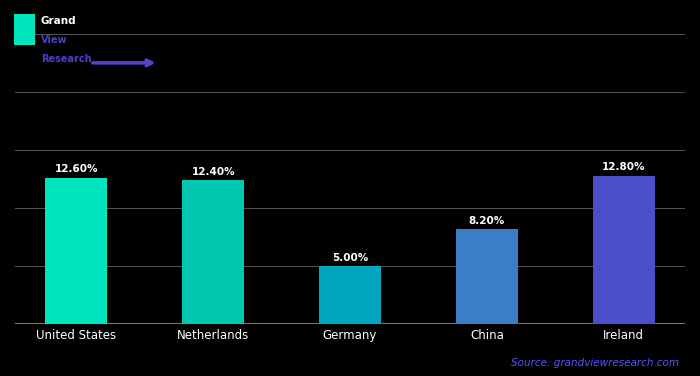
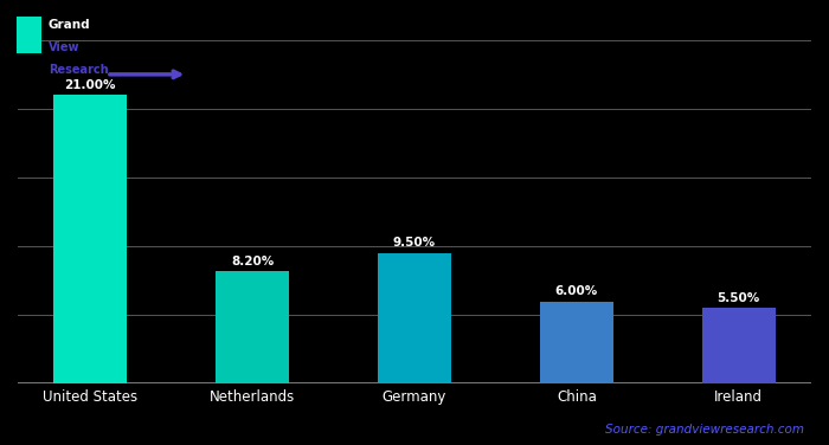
United States: 12.60% -> 21.00%
Netherlands: 12.40% -> 8.20%
Germany: 5.00% -> 9.50%
China: 8.20% -> 6.00%
Ireland: 12.80% -> 5.50%
